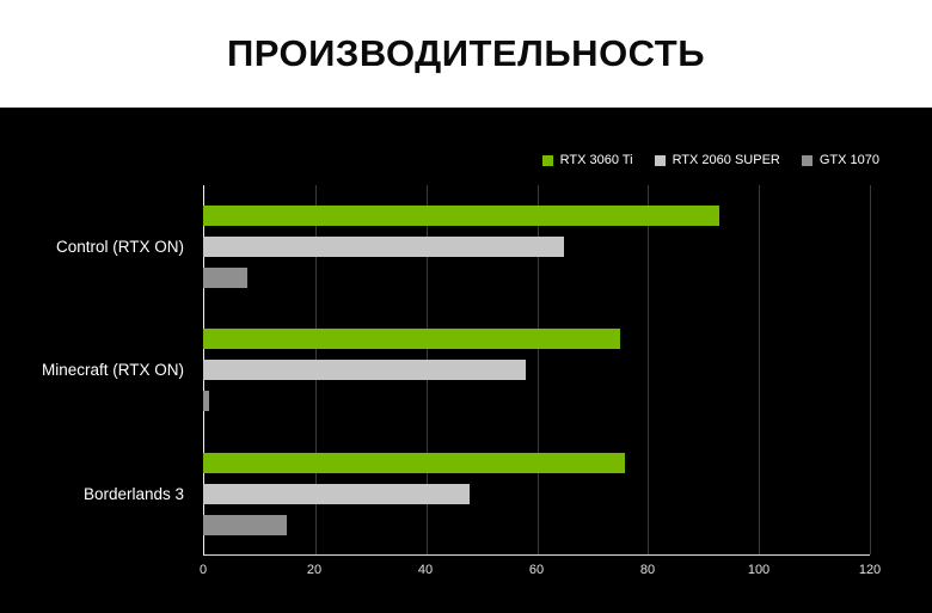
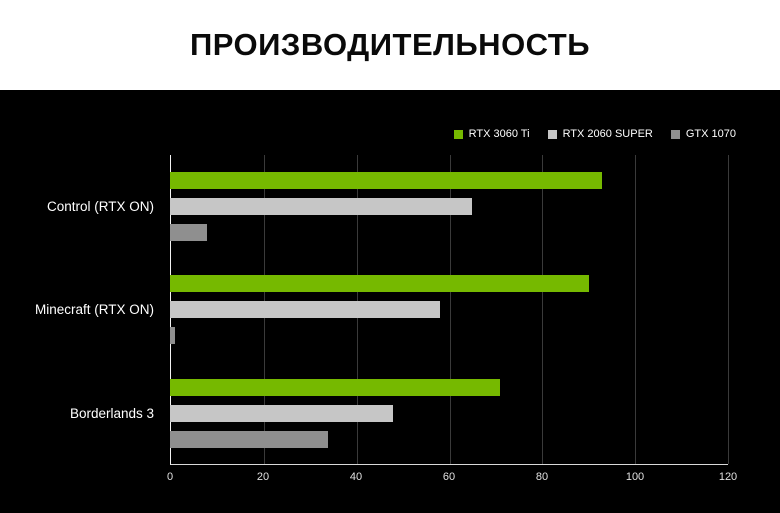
RTX 3060 Ti/Minecraft (RTX ON): 75 -> 90
RTX 3060 Ti/Borderlands 3: 76 -> 71
GTX 1070/Borderlands 3: 15 -> 34
